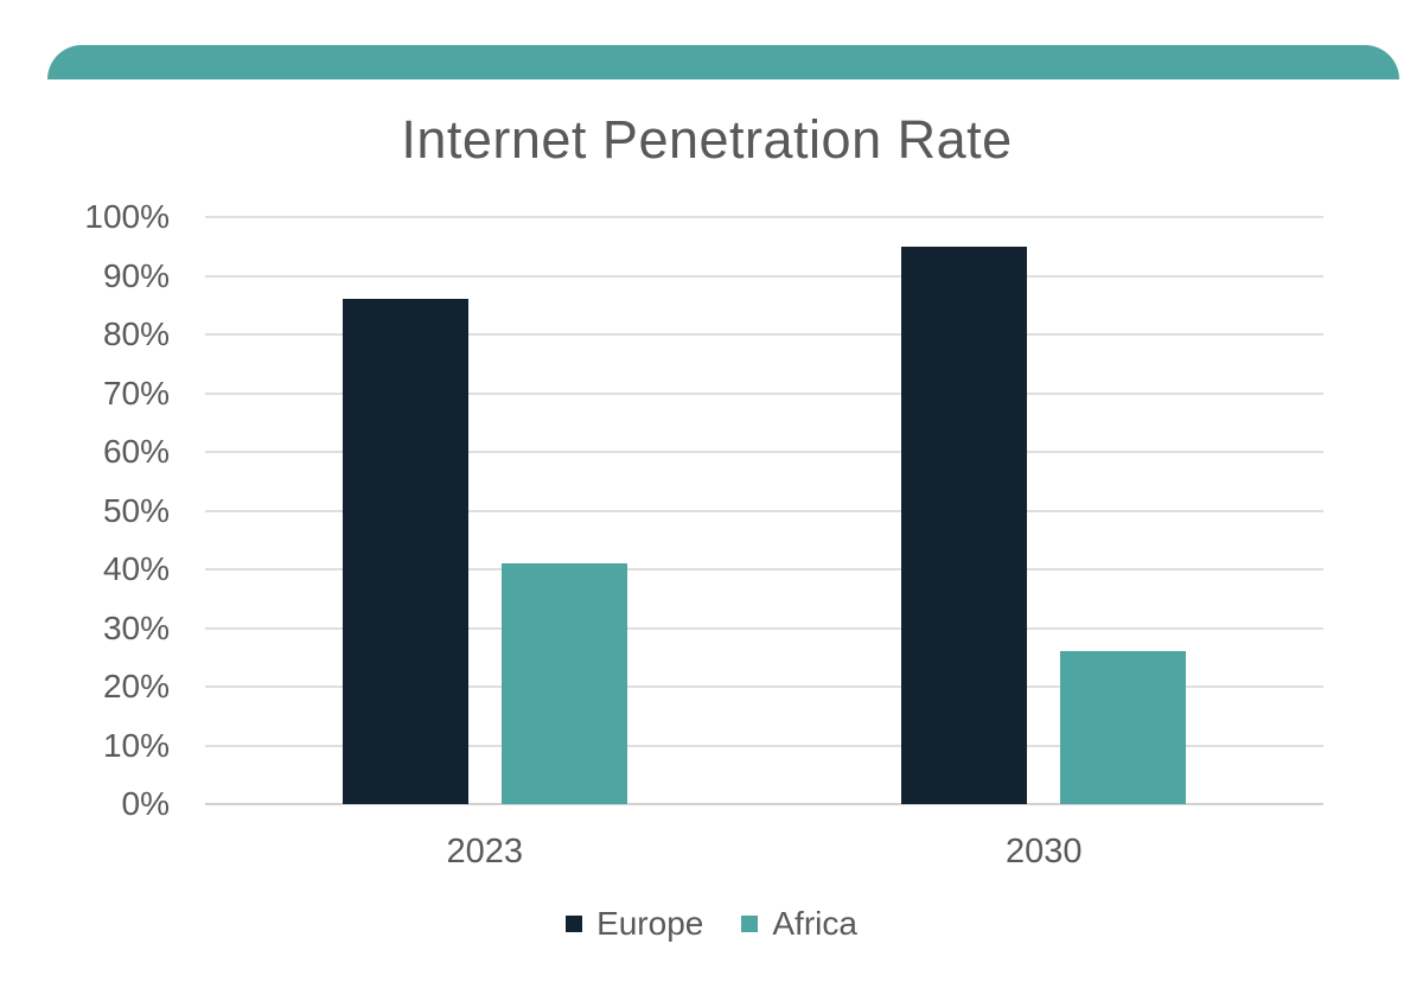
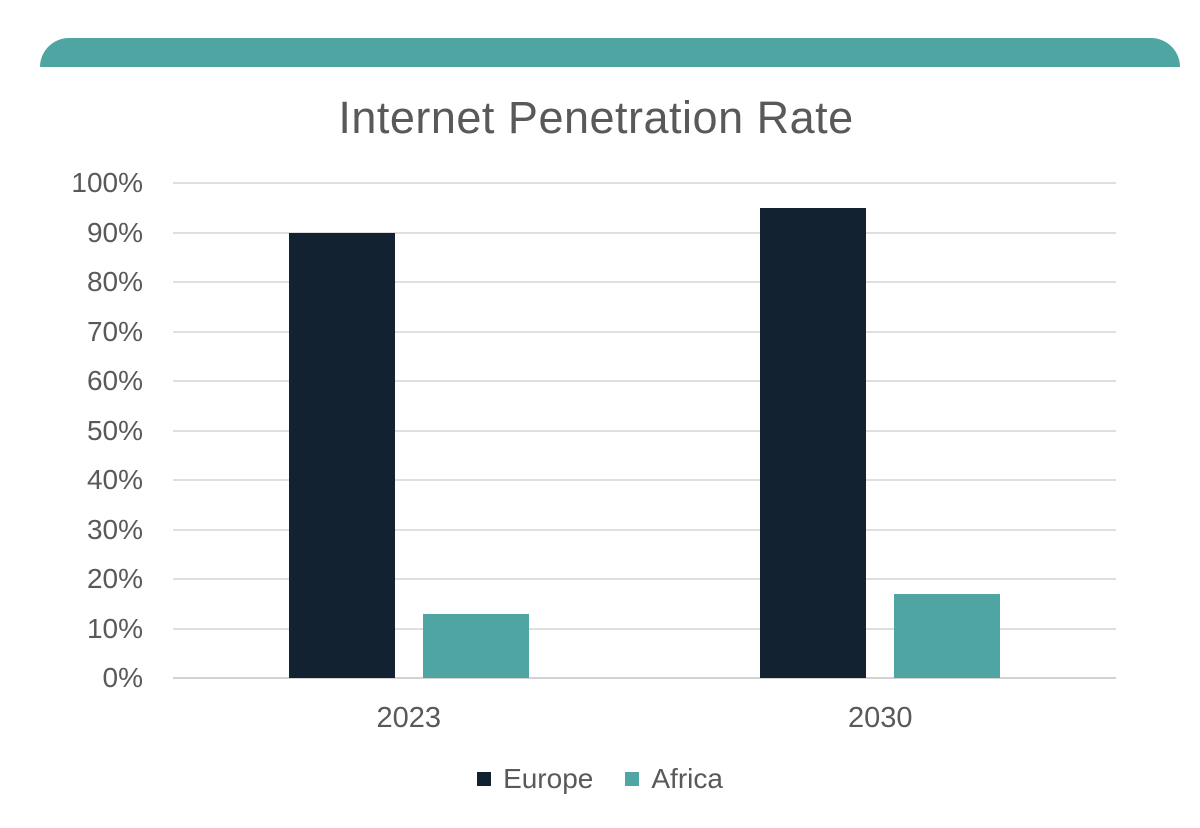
Europe/2023: 86% -> 90%
Africa/2023: 41% -> 13%
Africa/2030: 26% -> 17%
